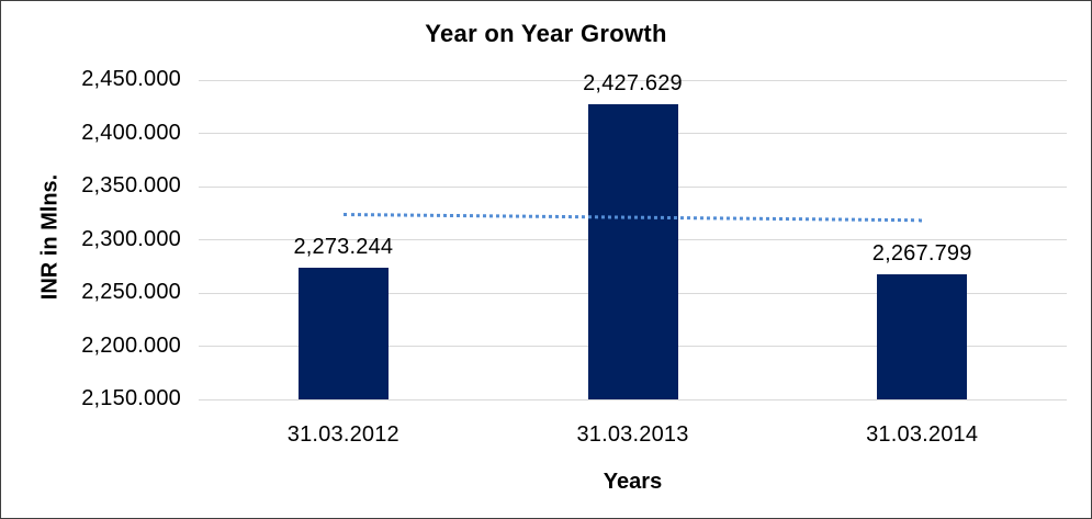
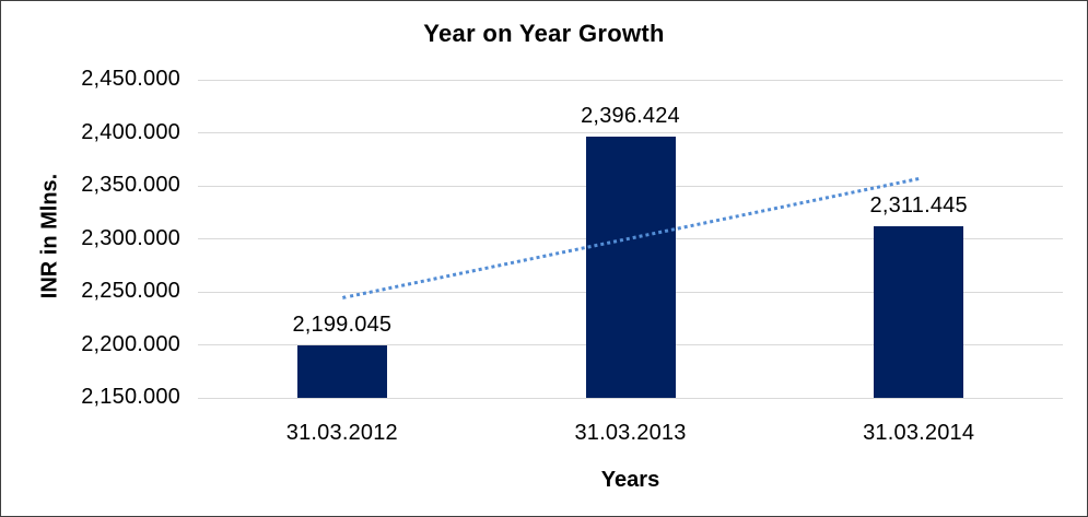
31.03.2012: 2,273.244 -> 2,199.045
31.03.2013: 2,427.629 -> 2,396.424
31.03.2014: 2,267.799 -> 2,311.445
